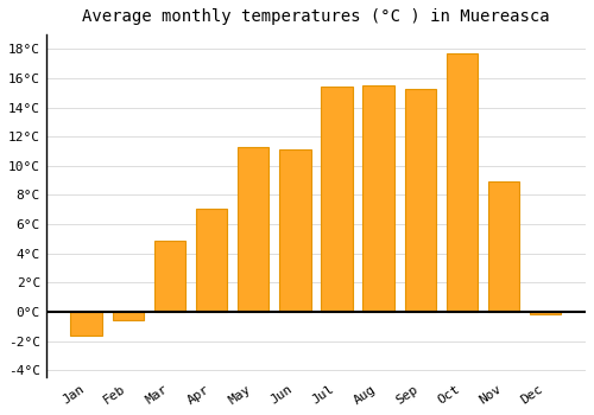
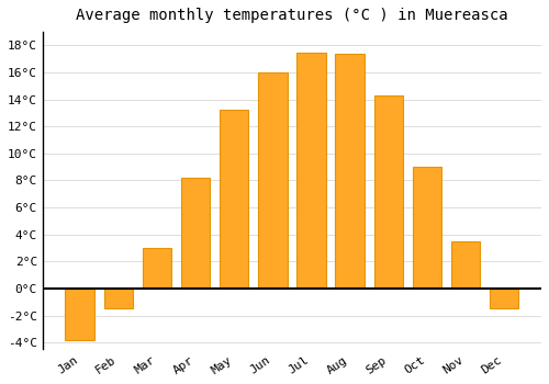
Jan: -1.6°C -> -3.8°C
Feb: -0.6°C -> -1.5°C
Mar: 4.9°C -> 3.0°C
Apr: 7.1°C -> 8.2°C
May: 11.3°C -> 13.2°C
Jun: 11.1°C -> 16.0°C
Jul: 15.4°C -> 17.5°C
Aug: 15.5°C -> 17.4°C
Sep: 15.3°C -> 14.3°C
Oct: 17.7°C -> 9.0°C
Nov: 8.9°C -> 3.5°C
Dec: -0.2°C -> -1.5°C
